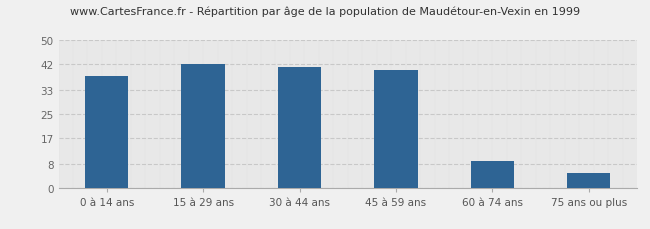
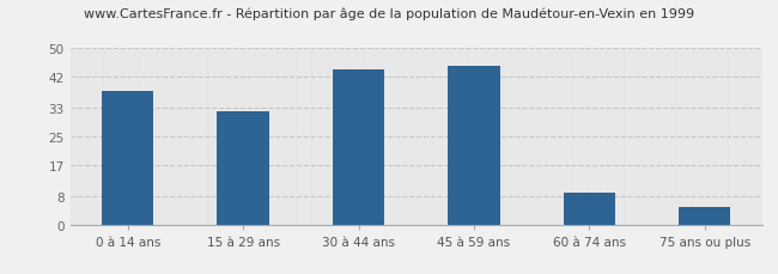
15 à 29 ans: 42 -> 32
30 à 44 ans: 41 -> 44
45 à 59 ans: 40 -> 45
